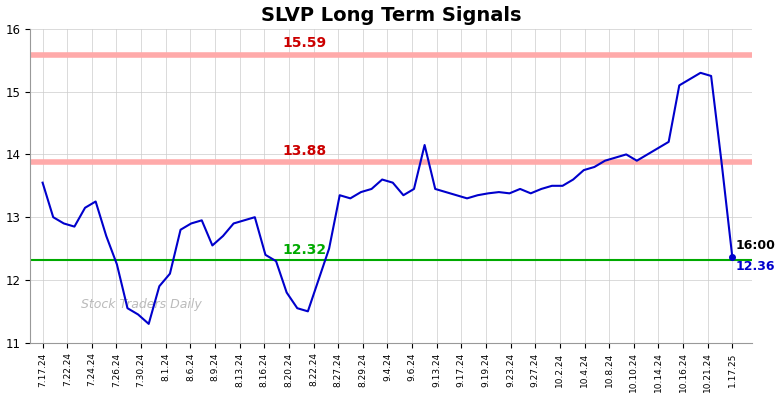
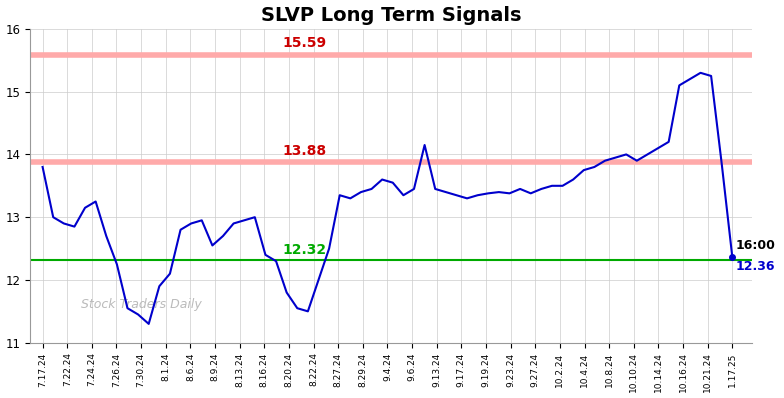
7.17.24: 13.55 -> 13.80
